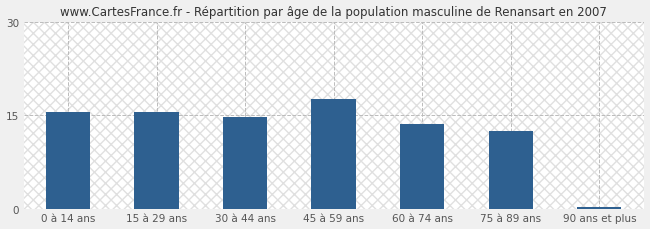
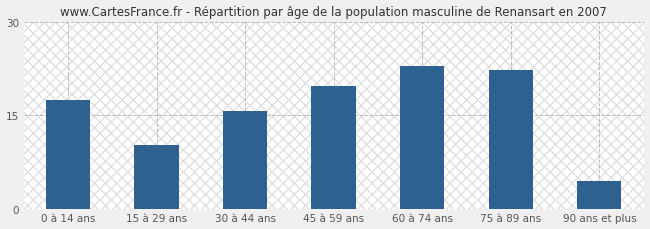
0 à 14 ans: 15.5 -> 17.4
15 à 29 ans: 15.5 -> 10.2
30 à 44 ans: 14.7 -> 15.6
45 à 59 ans: 17.5 -> 19.6
60 à 74 ans: 13.5 -> 22.8
75 à 89 ans: 12.5 -> 22.2
90 ans et plus: 0.3 -> 4.4
